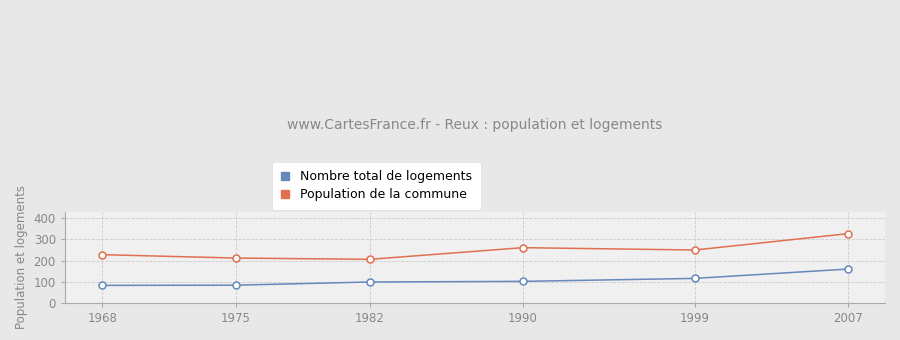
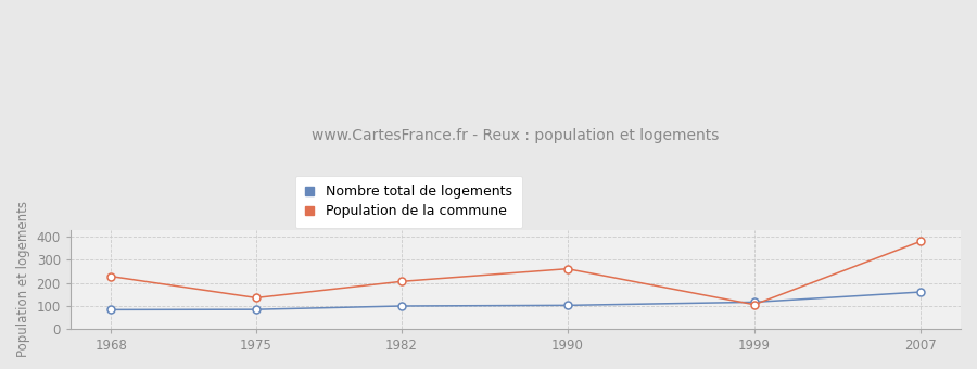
Population de la commune/1975: 212 -> 135
Population de la commune/1999: 250 -> 105
Population de la commune/2007: 327 -> 380
